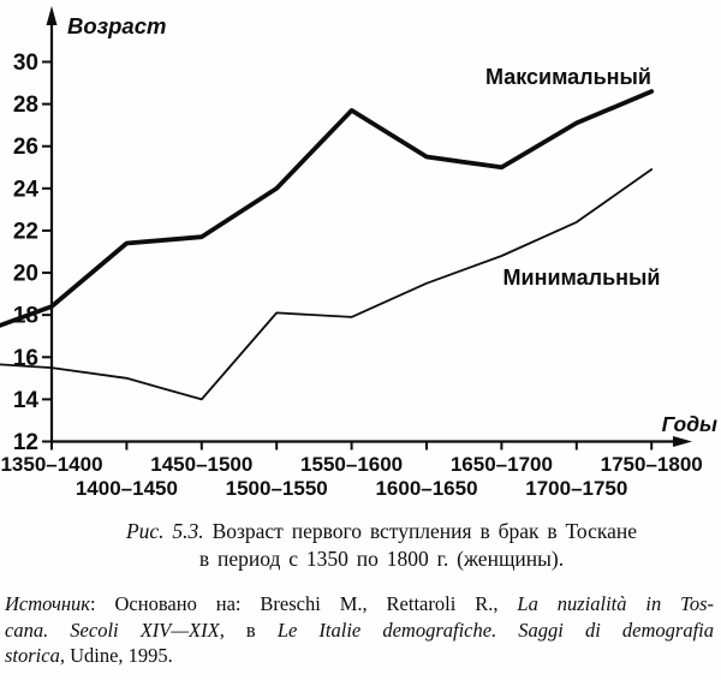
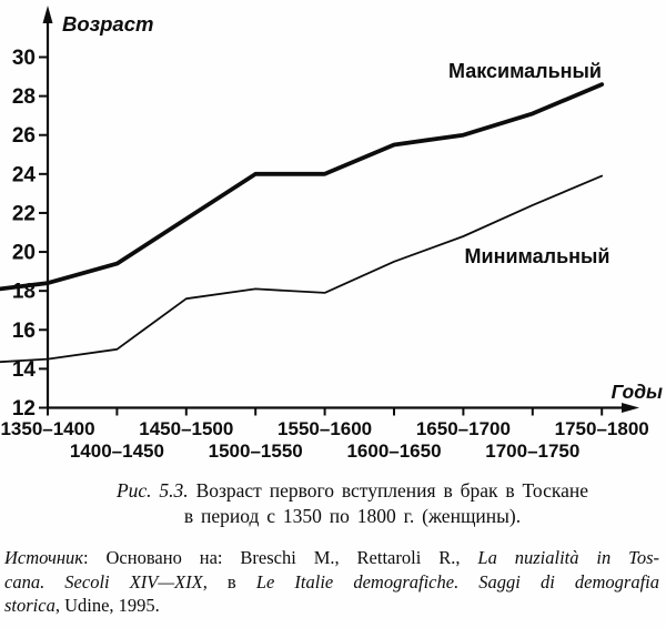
Минимальный/1350–1400: 15.5 -> 14.5
Максимальный/1400–1450: 21.4 -> 19.4
Минимальный/1450–1500: 14.0 -> 17.6
Максимальный/1550–1600: 27.7 -> 24.0
Максимальный/1650–1700: 25.0 -> 26.0
Минимальный/1750–1800: 24.9 -> 23.9
